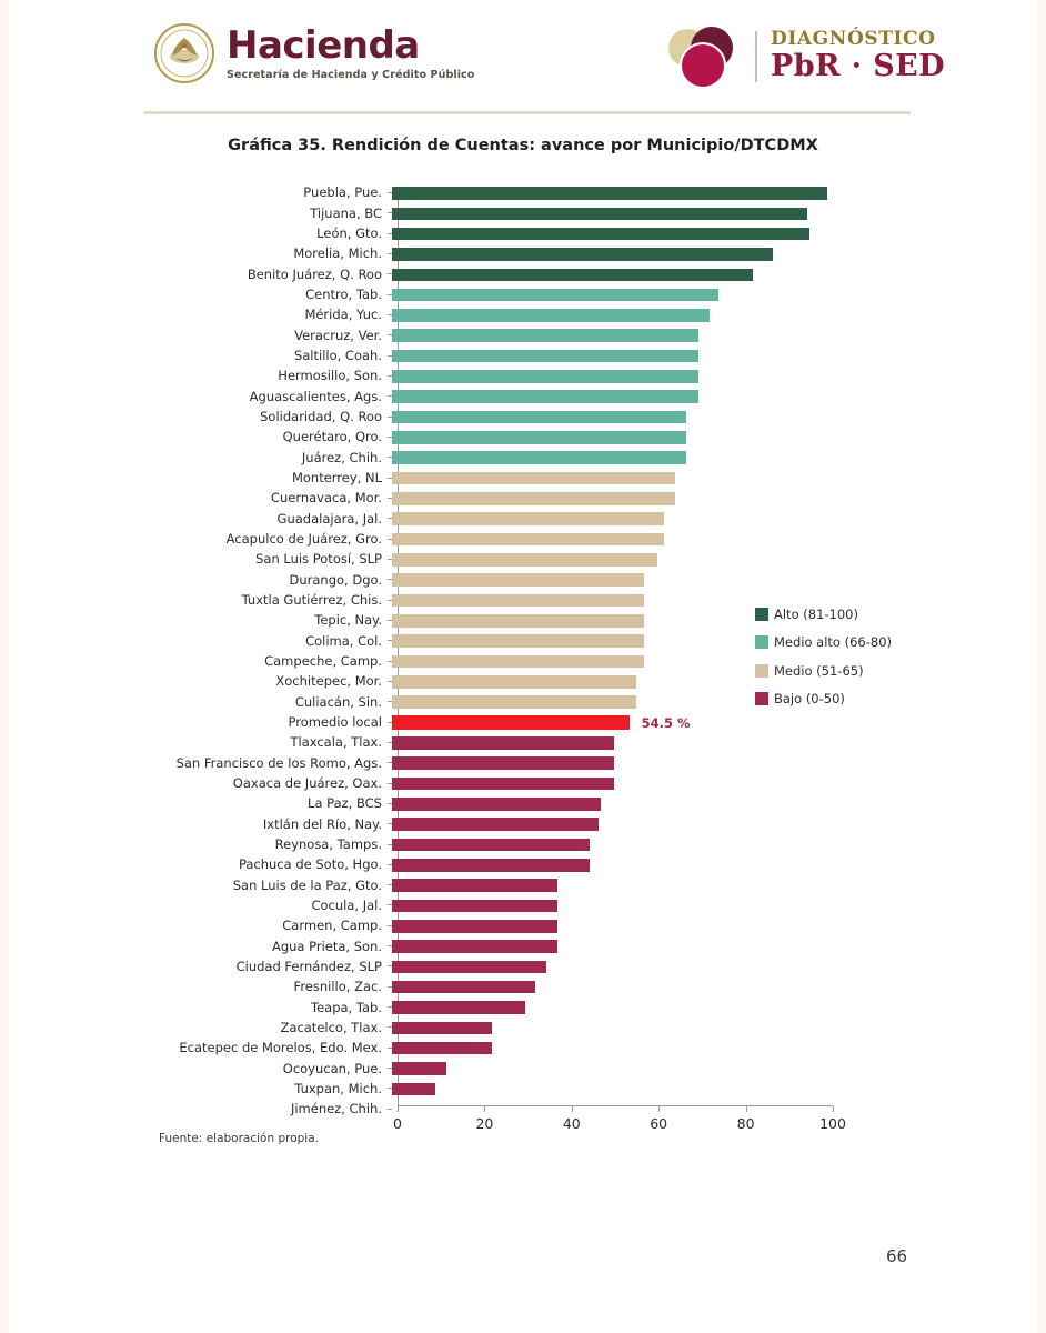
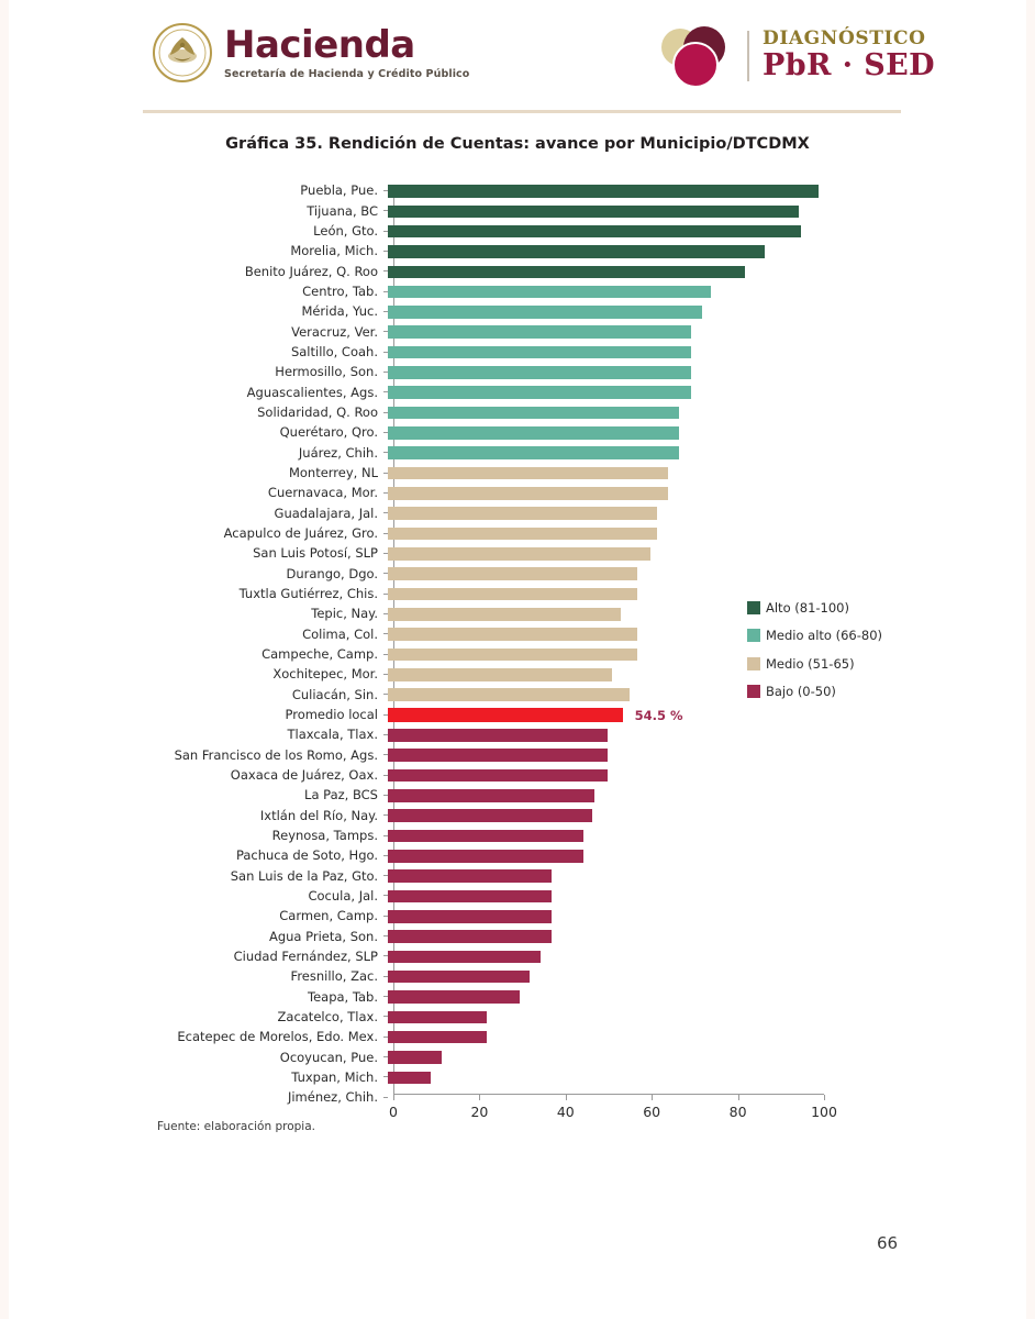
Tepic, Nay.: 58 -> 54
Xochitepec, Mor.: 56 -> 52
